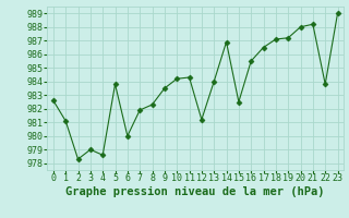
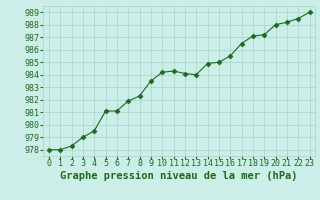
0: 982.6 -> 978.0
1: 981.1 -> 978.0
4: 978.6 -> 979.5
5: 983.8 -> 981.1
6: 980.0 -> 981.1
12: 981.2 -> 984.1
14: 986.9 -> 984.9
15: 982.5 -> 985.0
22: 983.8 -> 988.5
